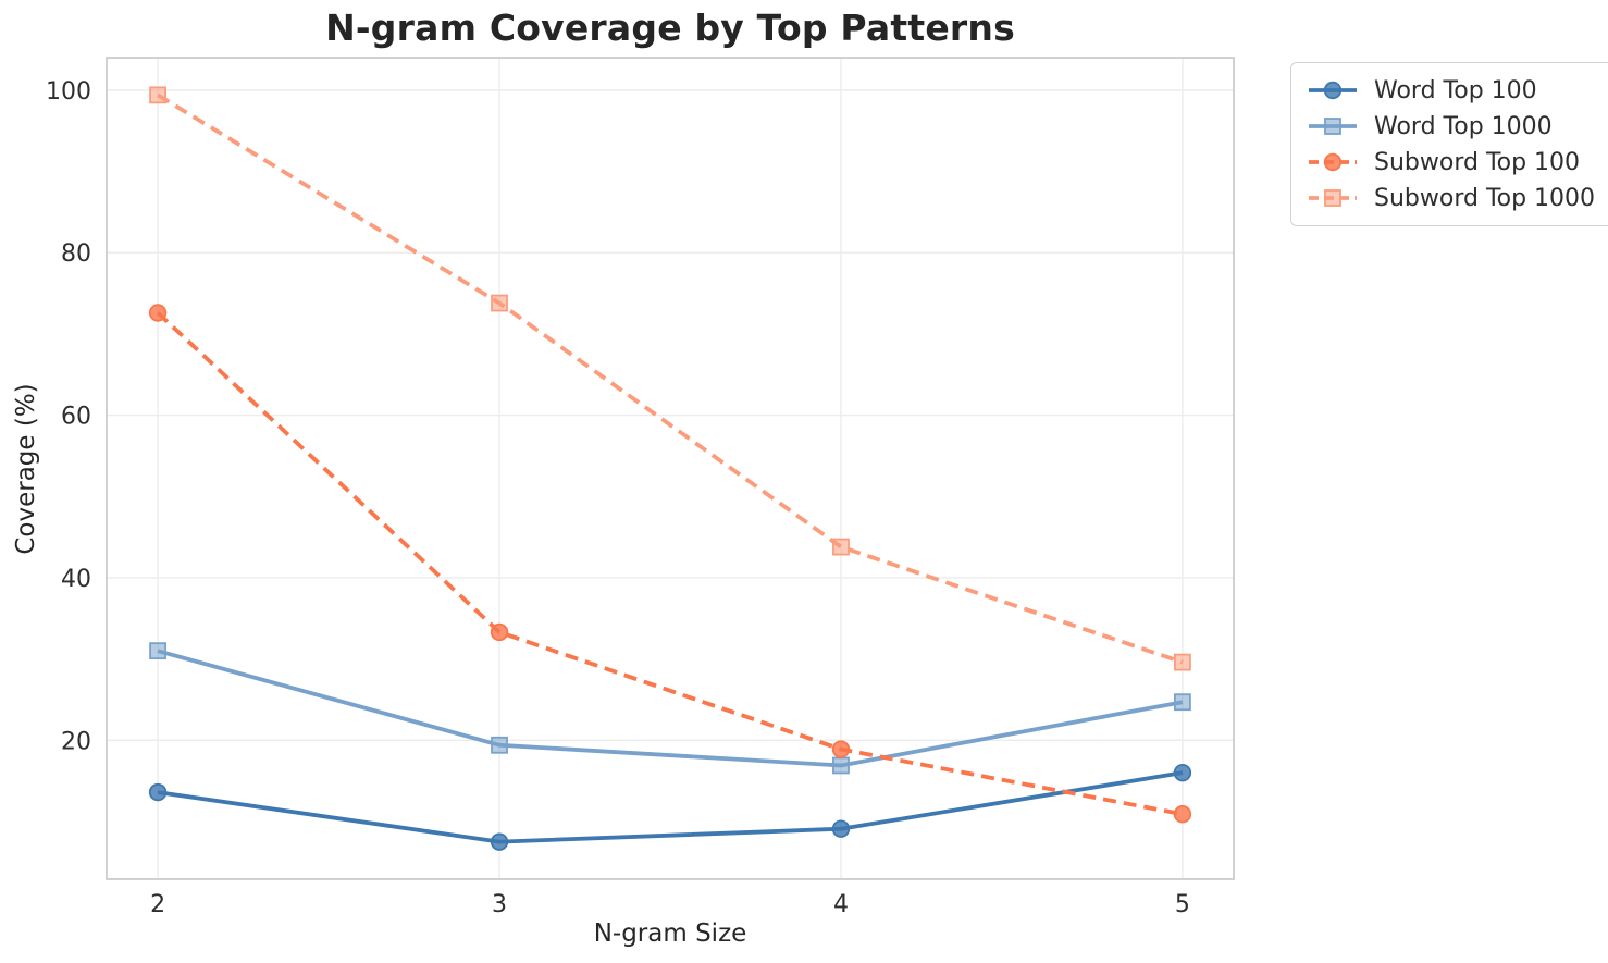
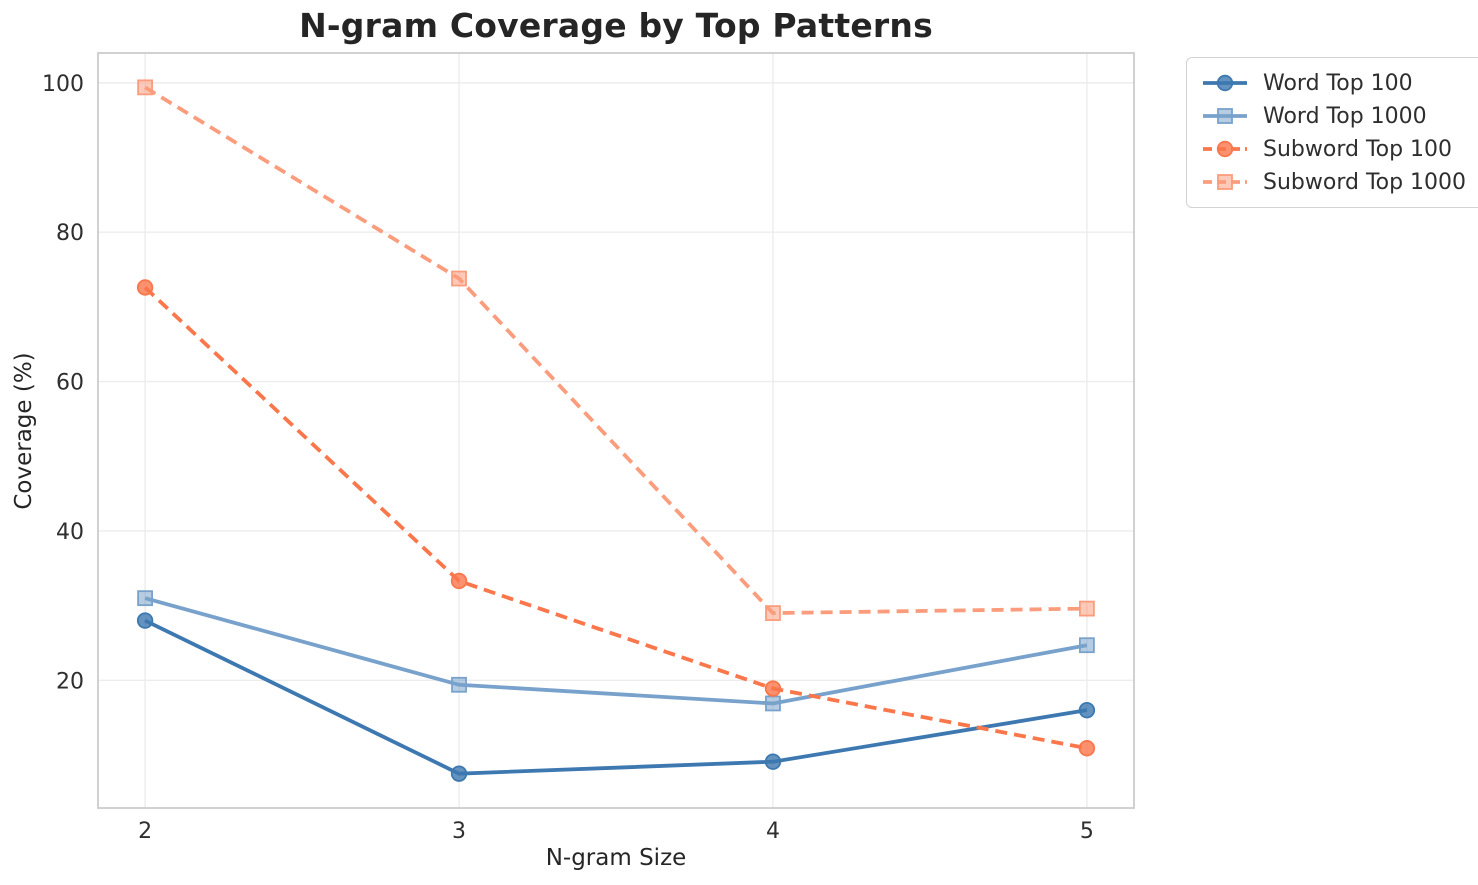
Word Top 100/2: 14 -> 28
Subword Top 1000/4: 44 -> 29
